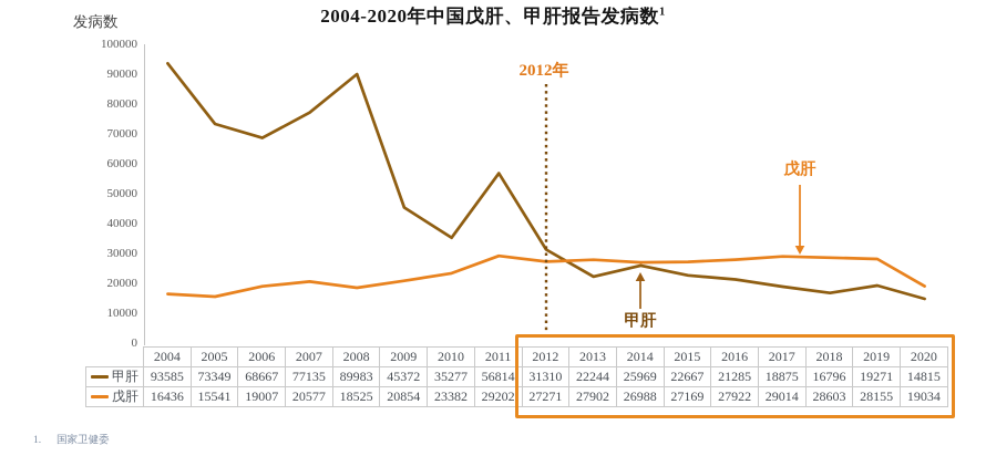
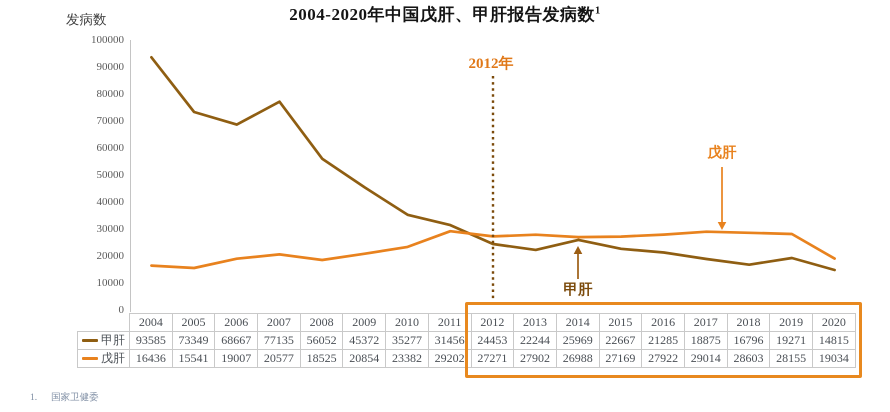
甲肝/2008: 89983 -> 56052
甲肝/2011: 56814 -> 31456
甲肝/2012: 31310 -> 24453
